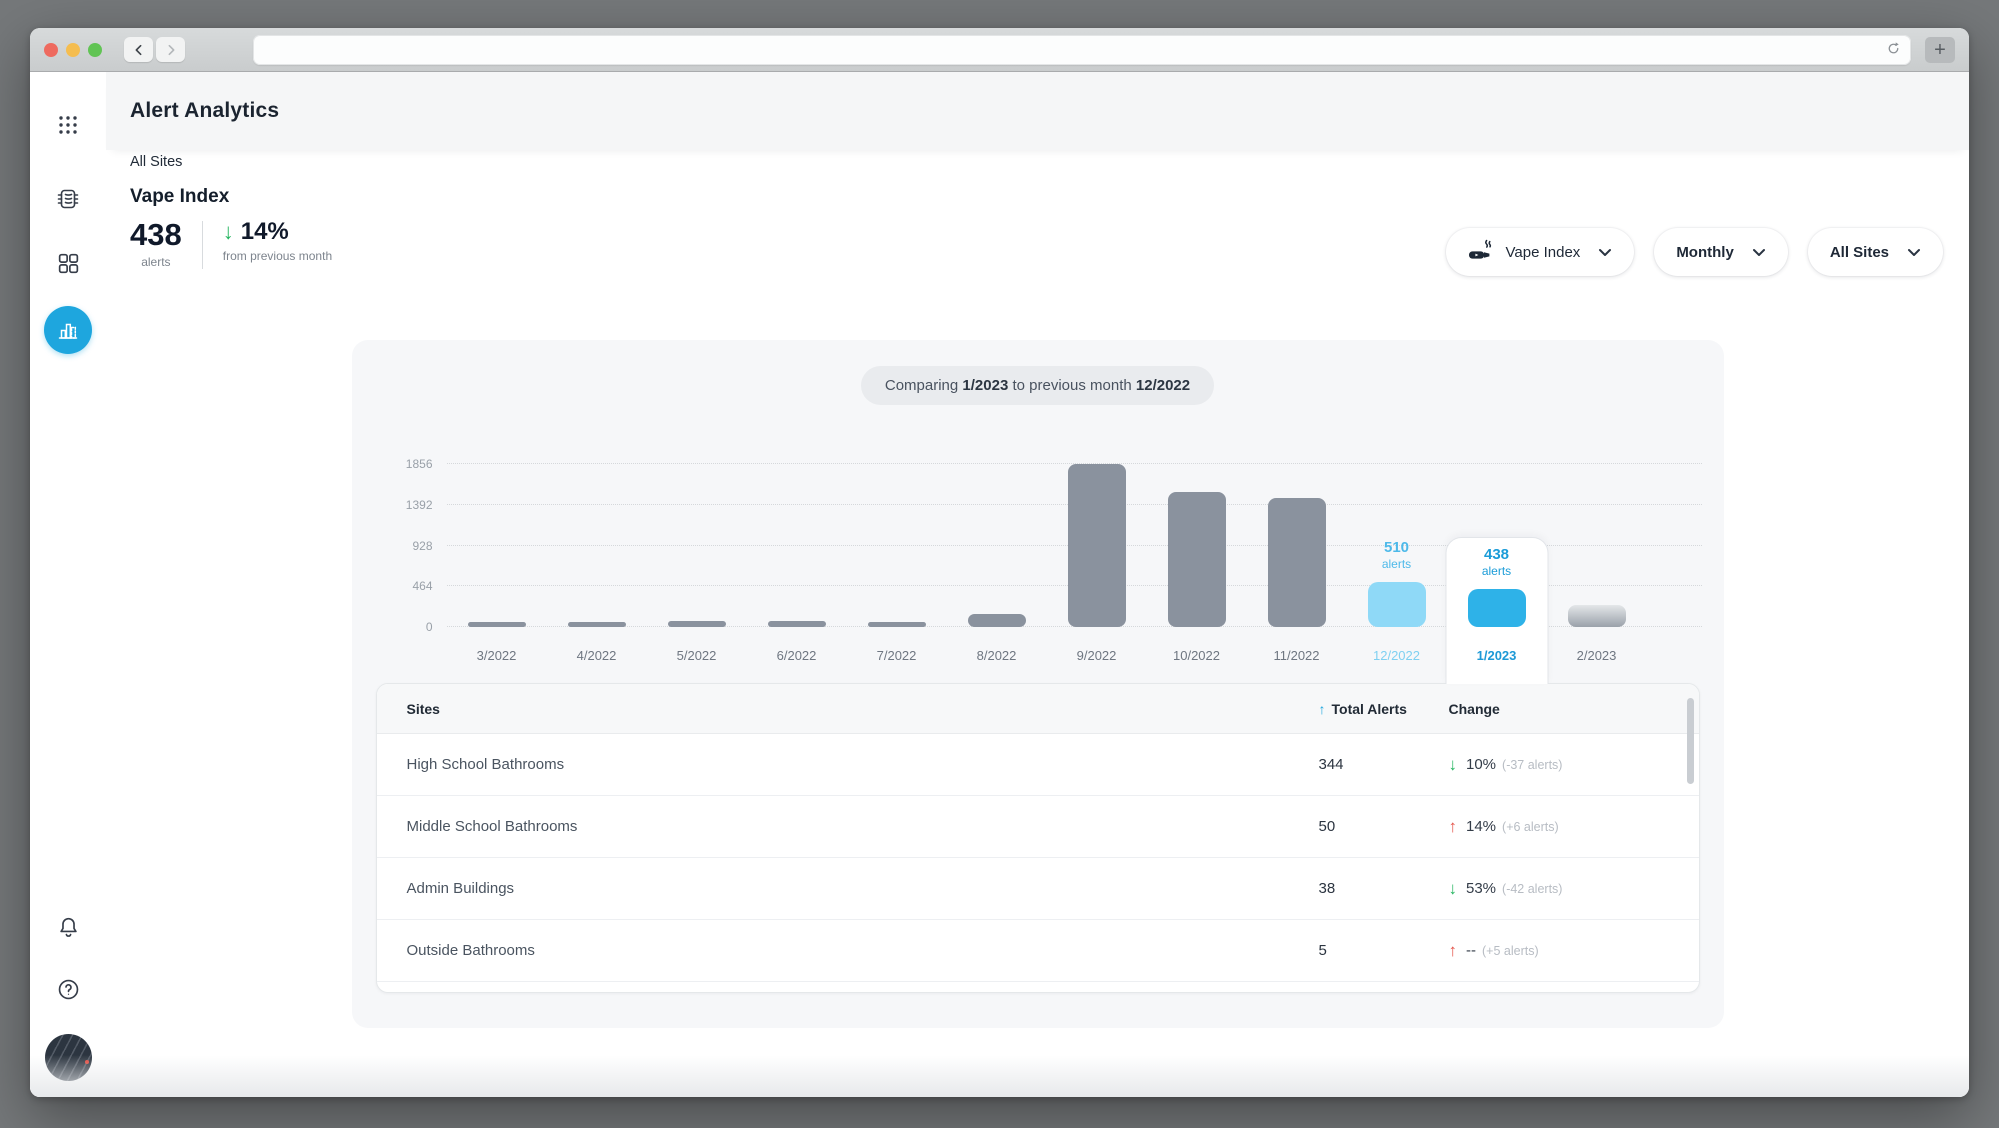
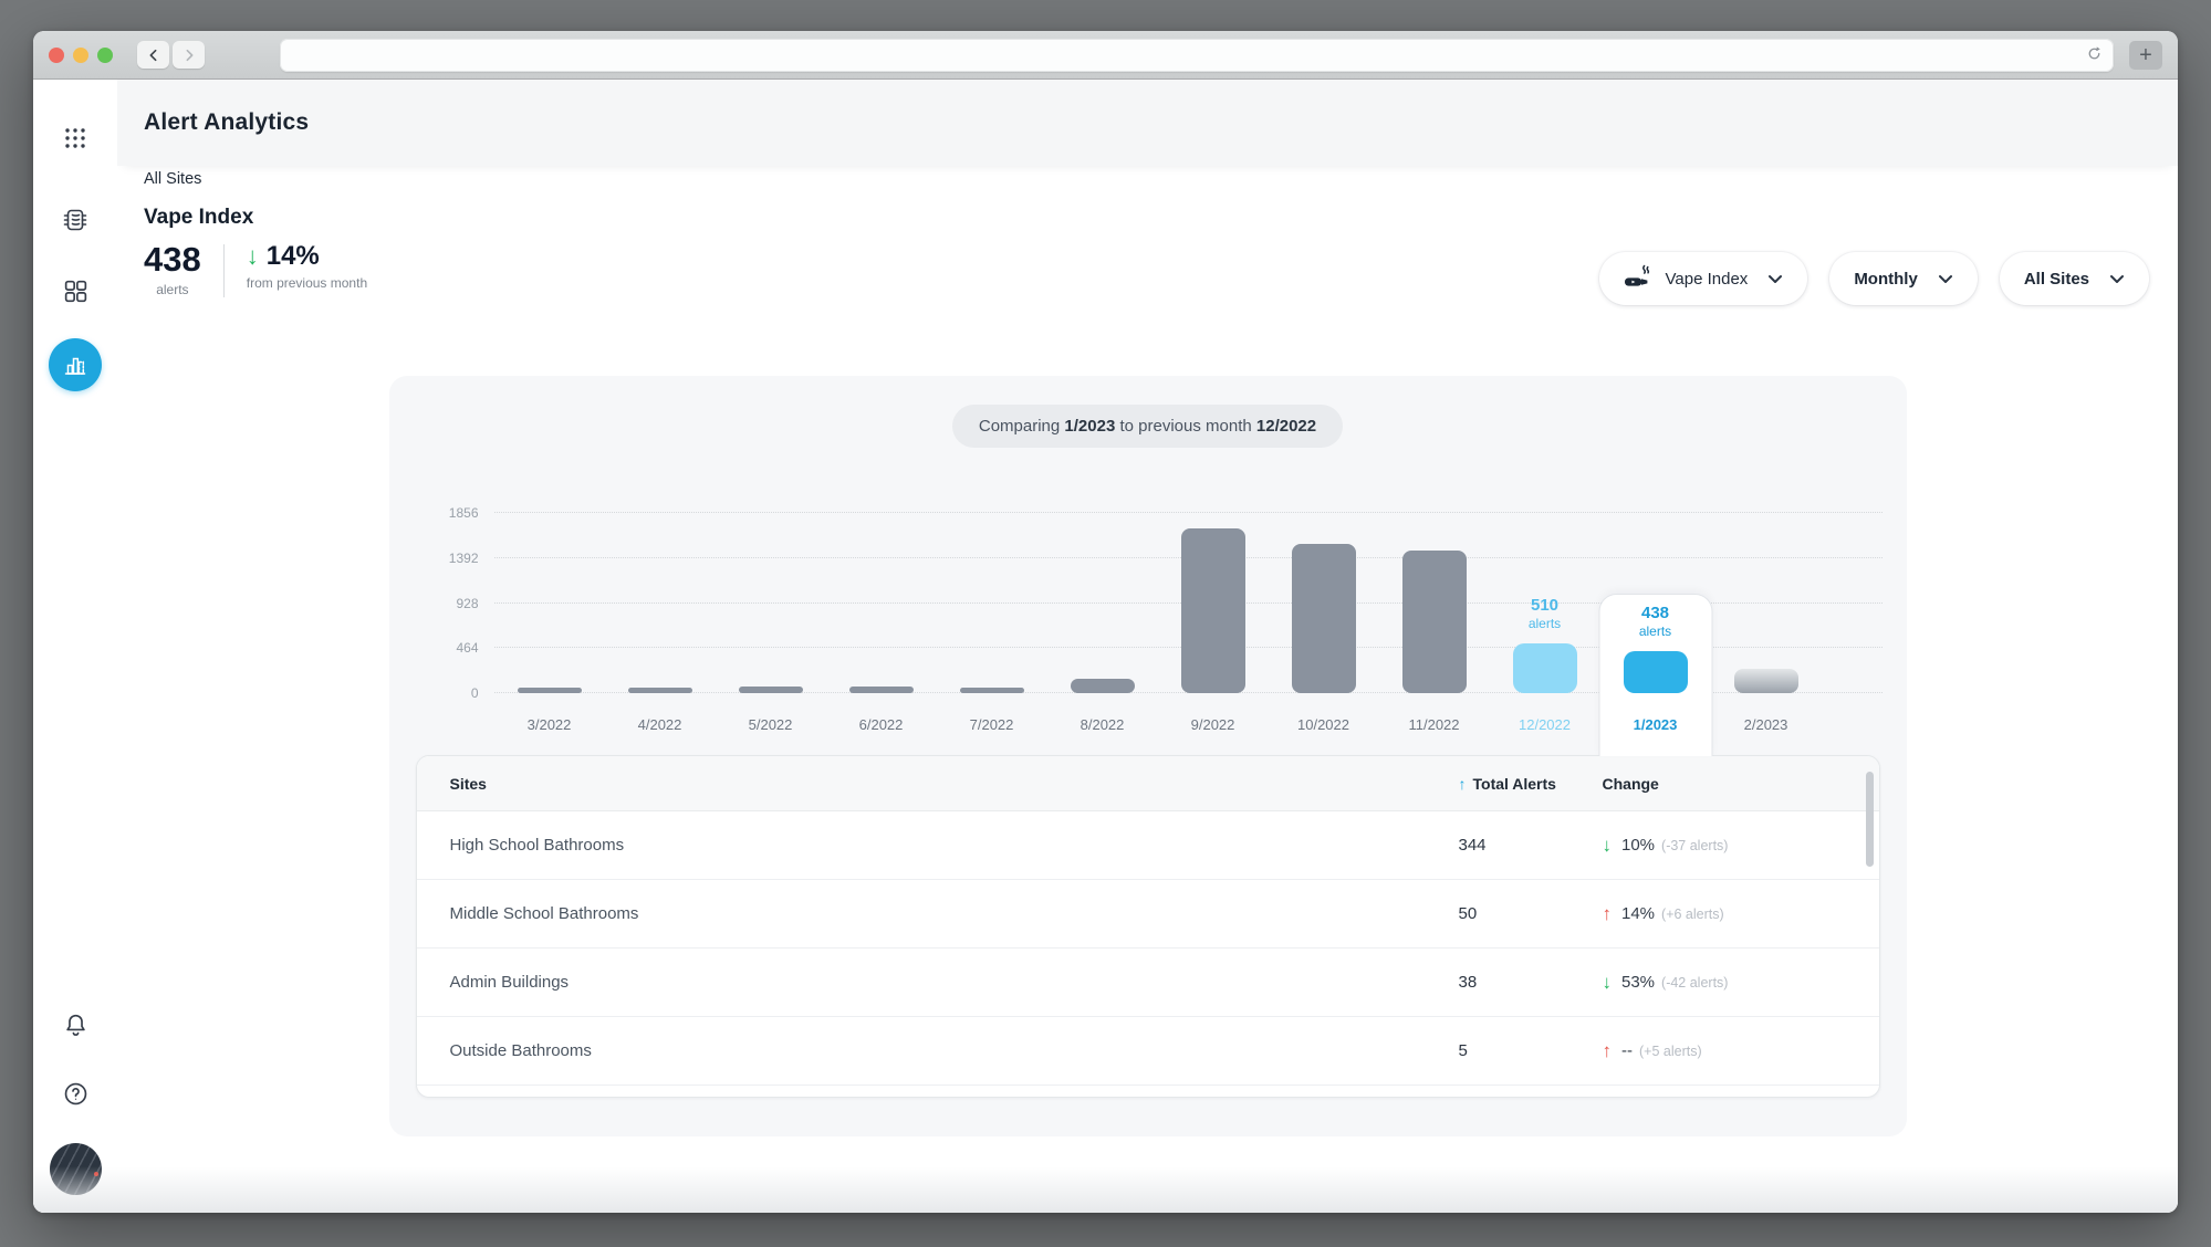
9/2022: 1900 -> 1700
